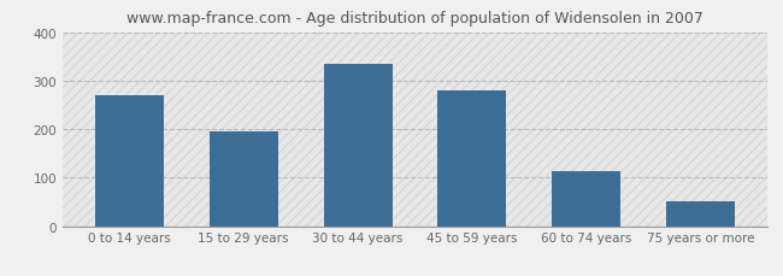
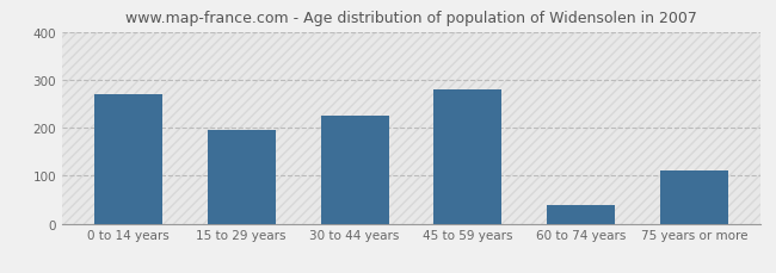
30 to 44 years: 335 -> 225
60 to 74 years: 114 -> 40
75 years or more: 52 -> 110
